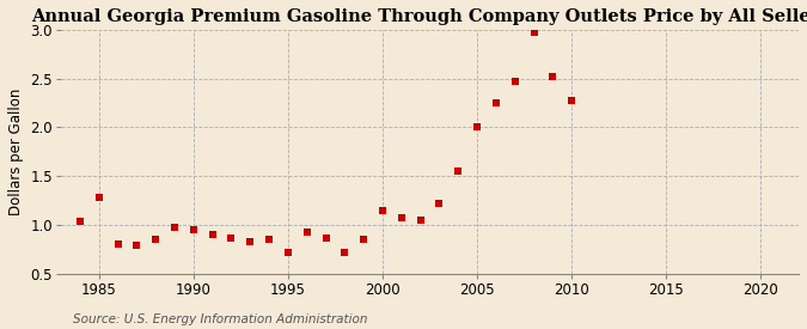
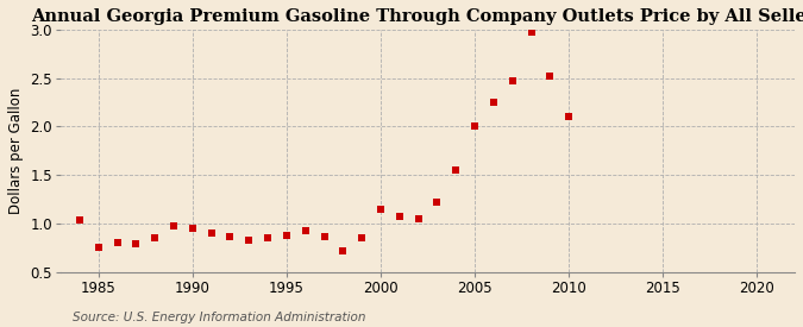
1985: 1.28 -> 0.75
1995: 0.72 -> 0.88
2010: 2.28 -> 2.10
